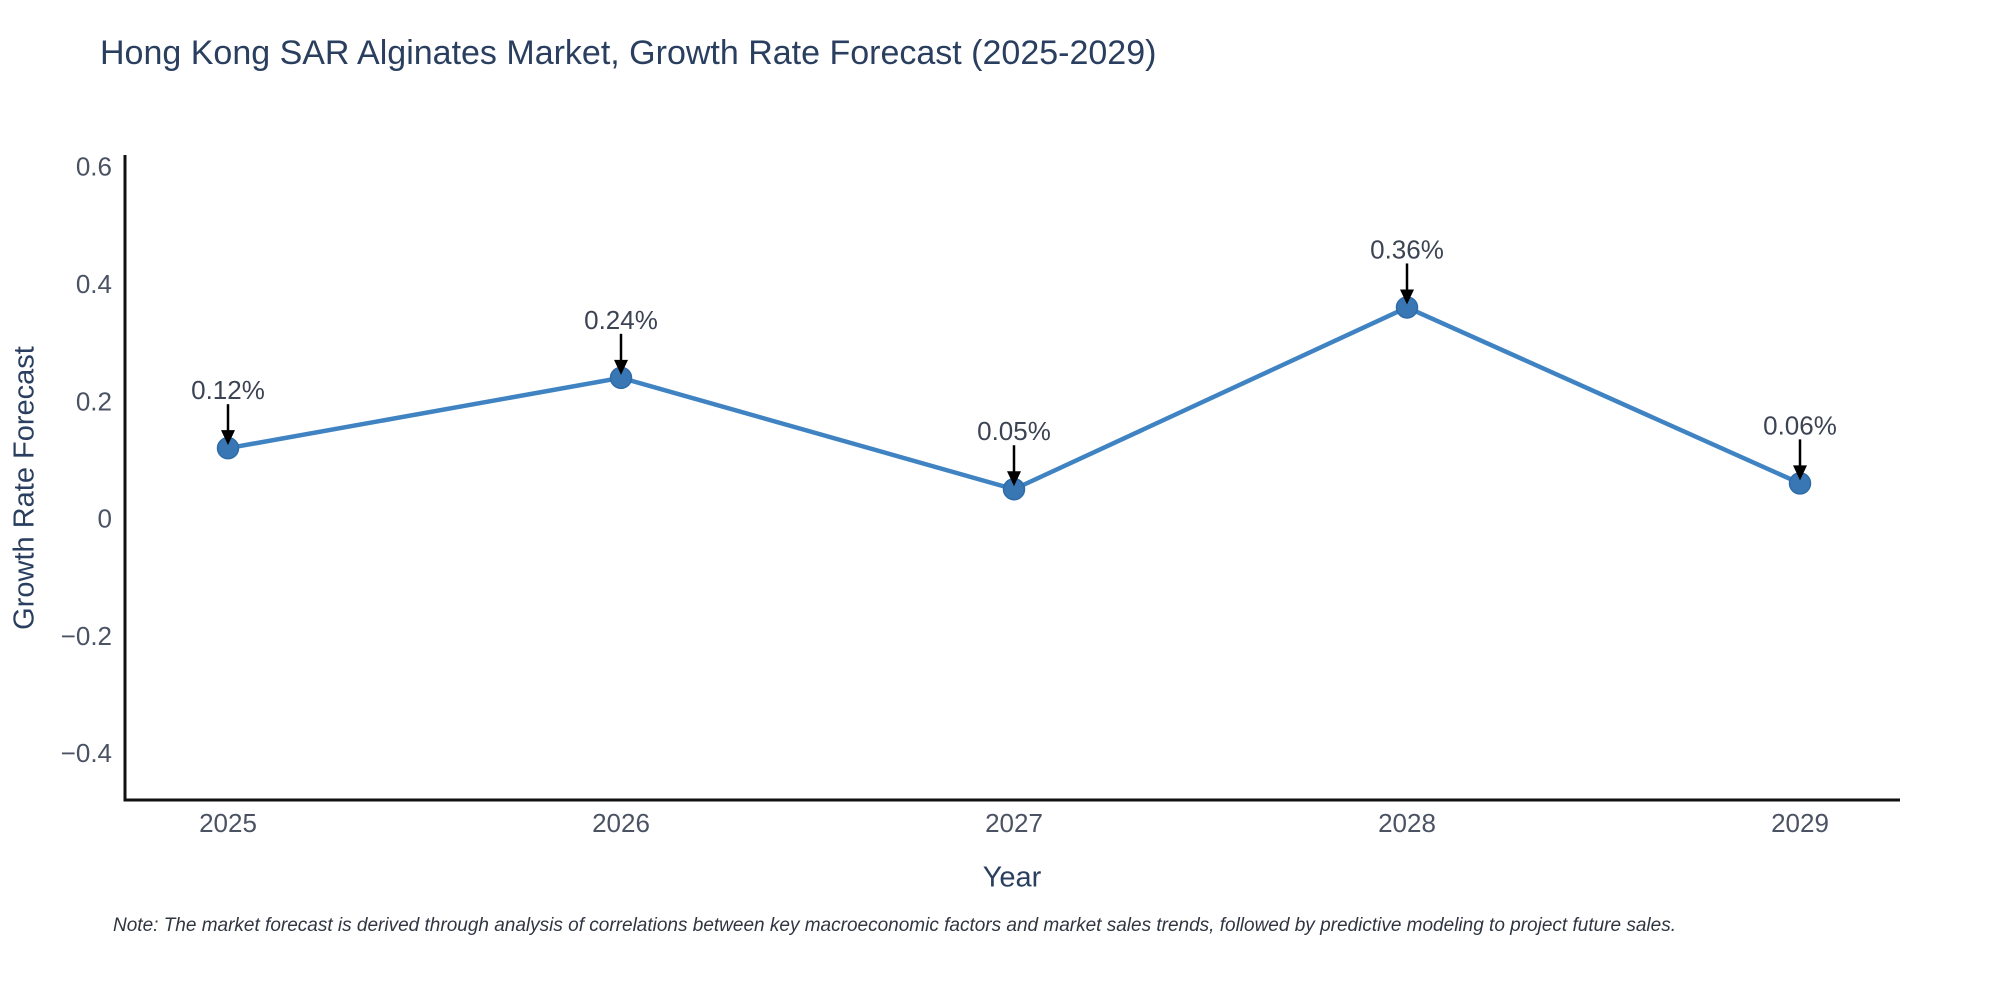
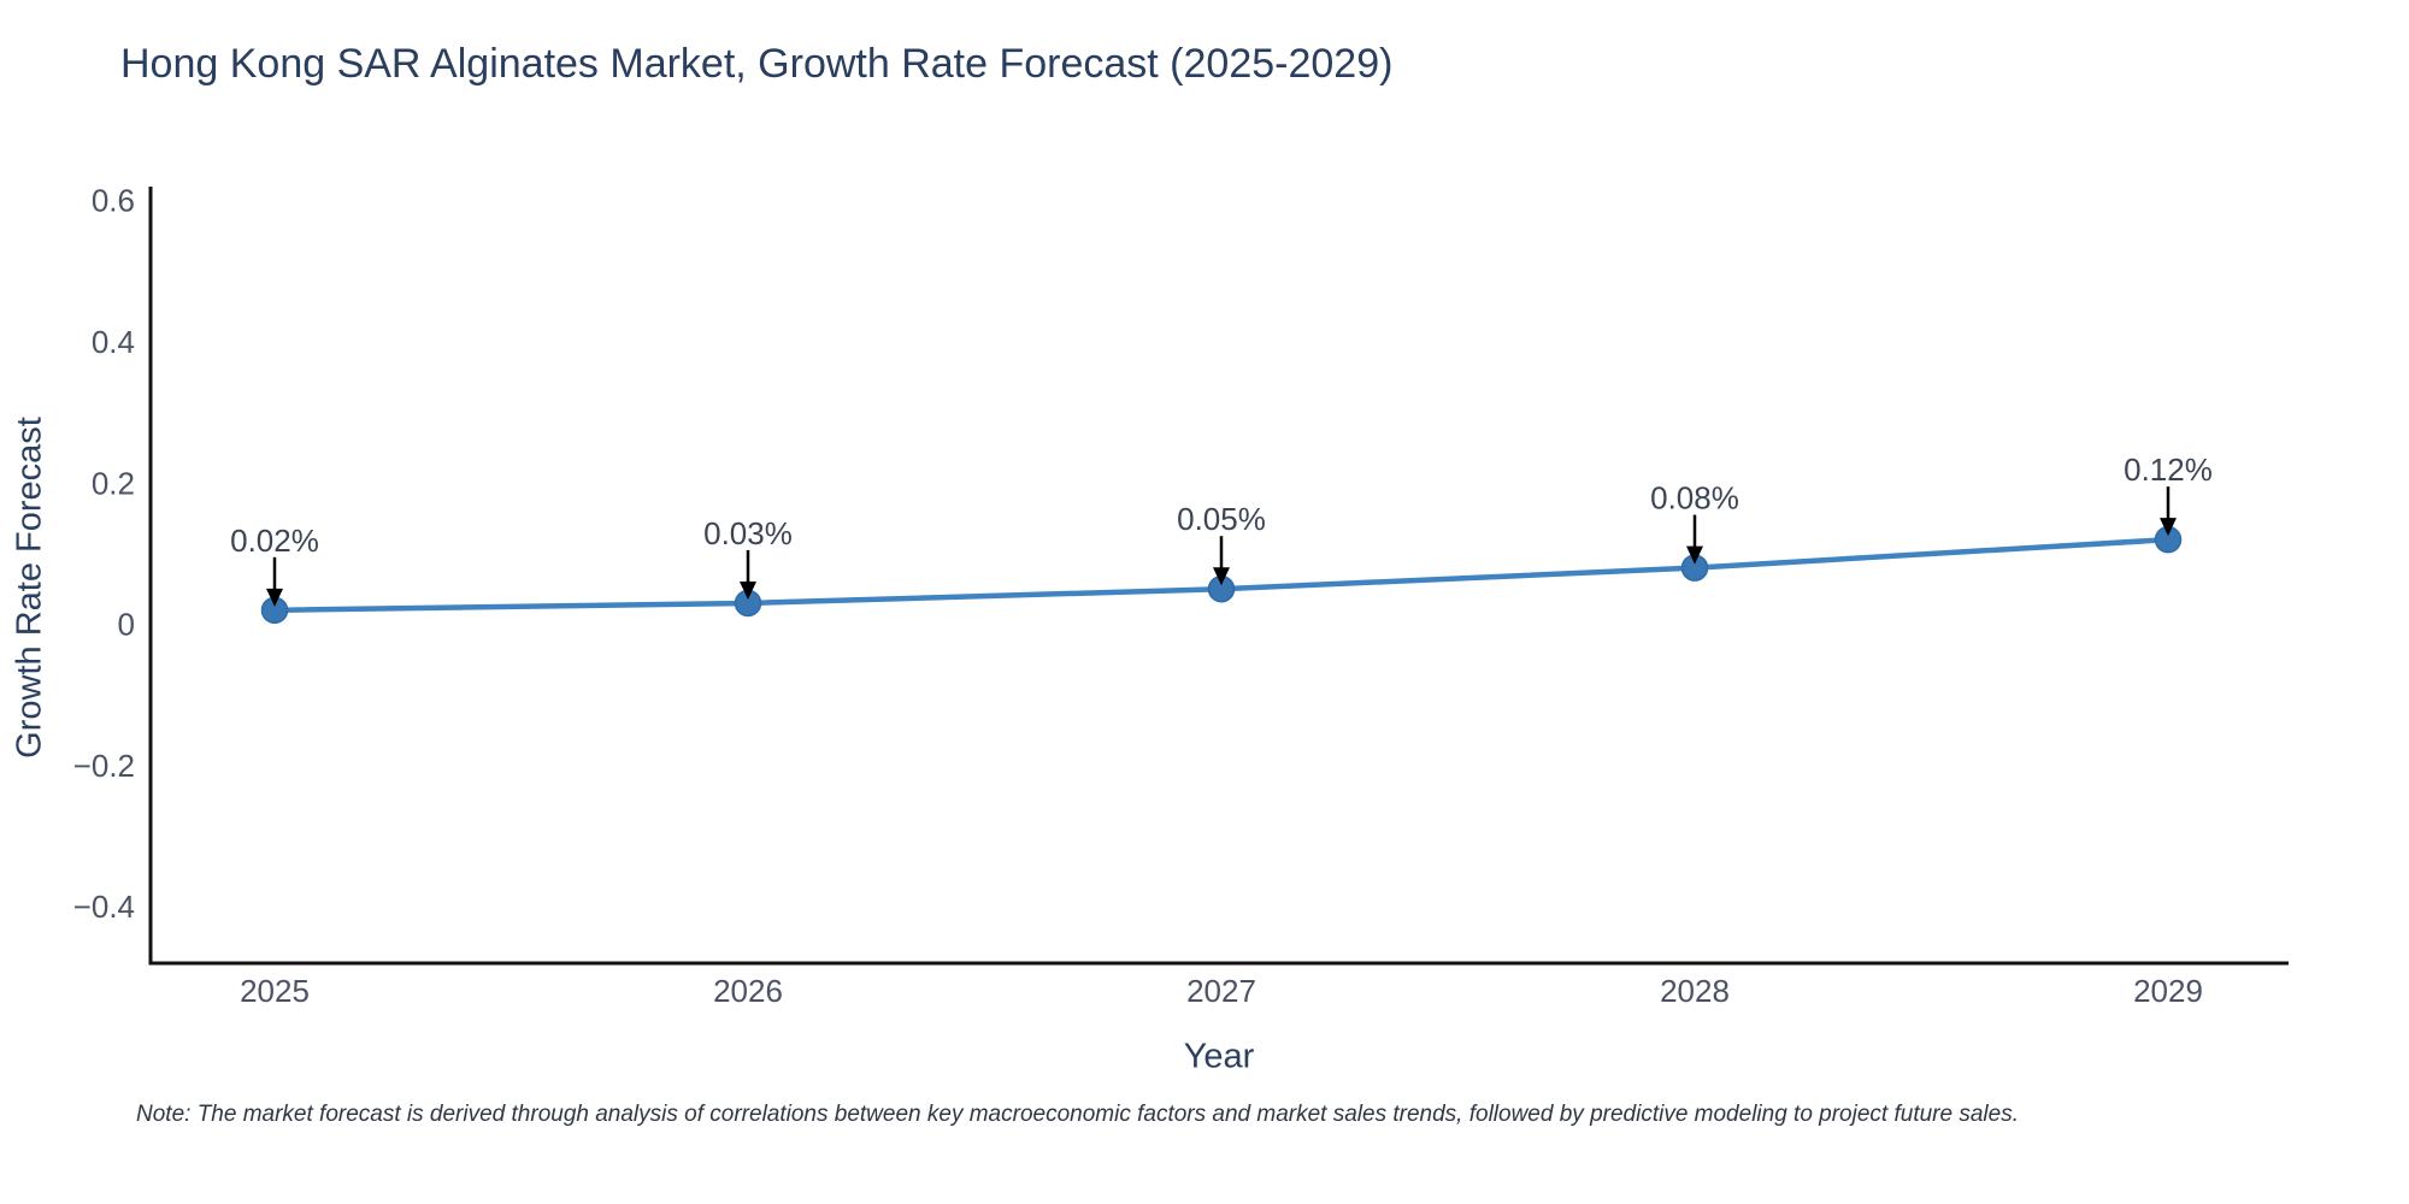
2025: 0.12% -> 0.02%
2026: 0.24% -> 0.03%
2028: 0.36% -> 0.08%
2029: 0.06% -> 0.12%
